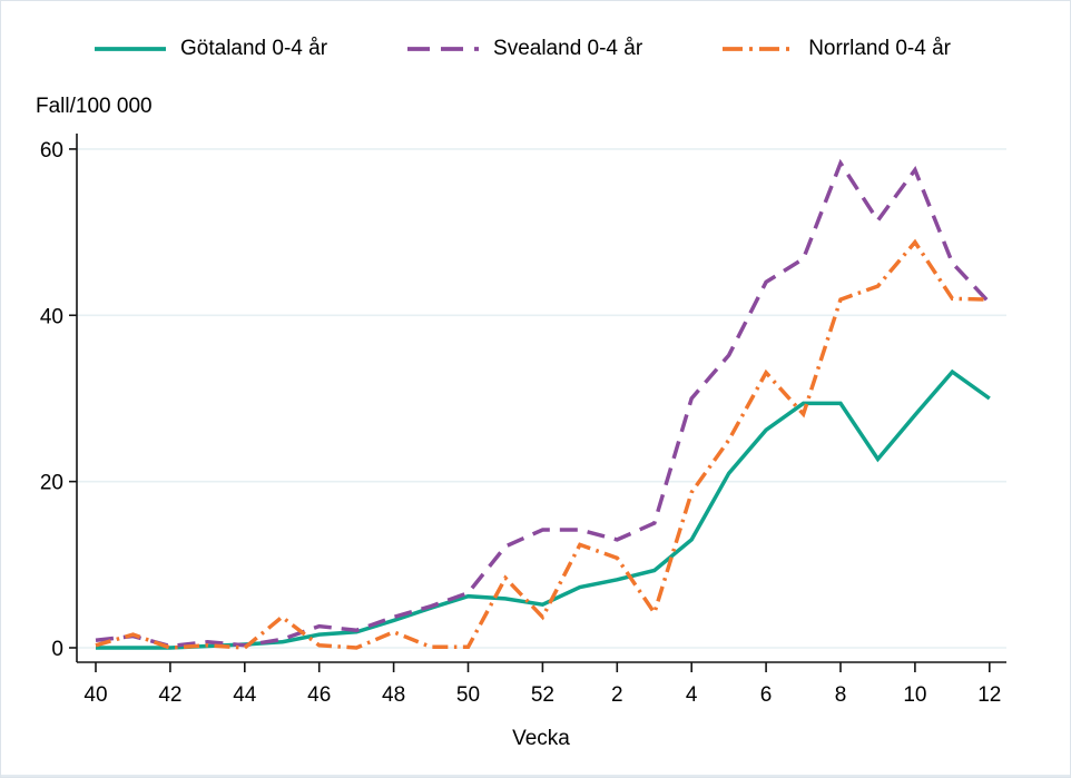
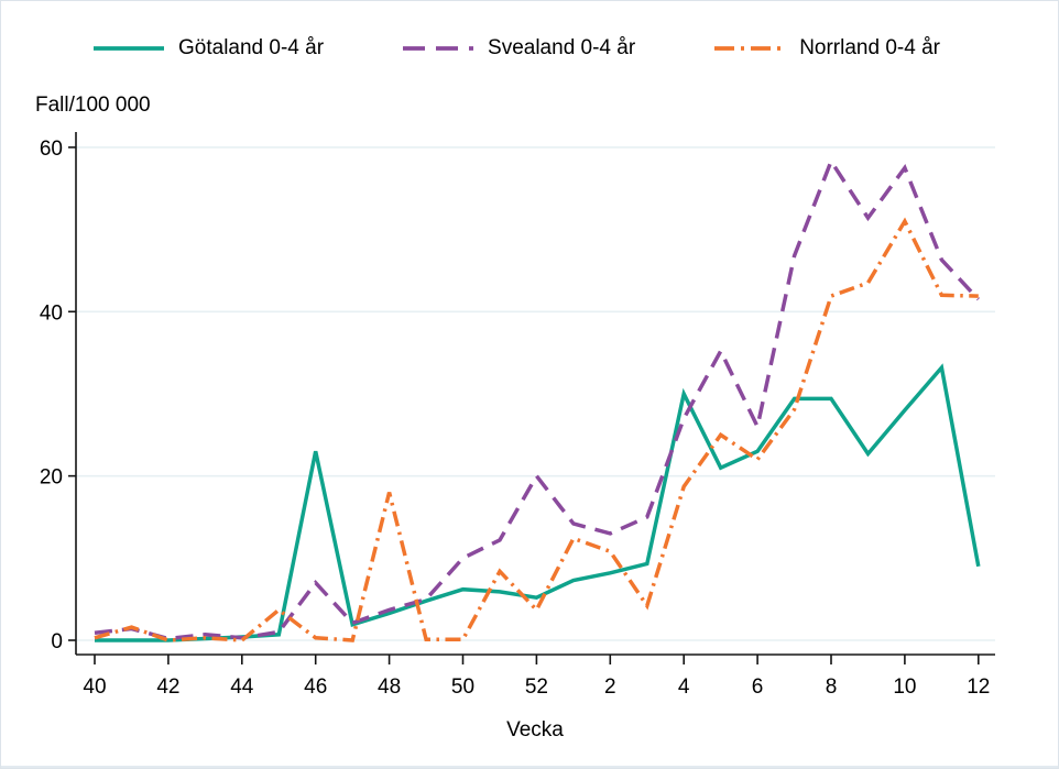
Götaland 0-4 år/46: 2 -> 23
Svealand 0-4 år/46: 3 -> 7
Norrland 0-4 år/48: 2 -> 18
Svealand 0-4 år/50: 7 -> 10
Svealand 0-4 år/52: 14 -> 20
Götaland 0-4 år/4: 13 -> 30
Svealand 0-4 år/4: 30 -> 27
Götaland 0-4 år/6: 26 -> 23
Svealand 0-4 år/6: 44 -> 26
Norrland 0-4 år/6: 33 -> 22
Norrland 0-4 år/10: 49 -> 51
Götaland 0-4 år/12: 30 -> 9
